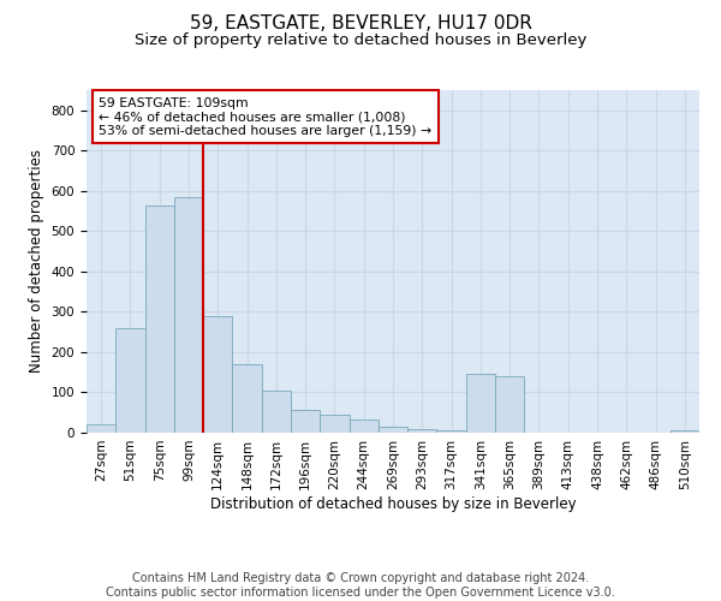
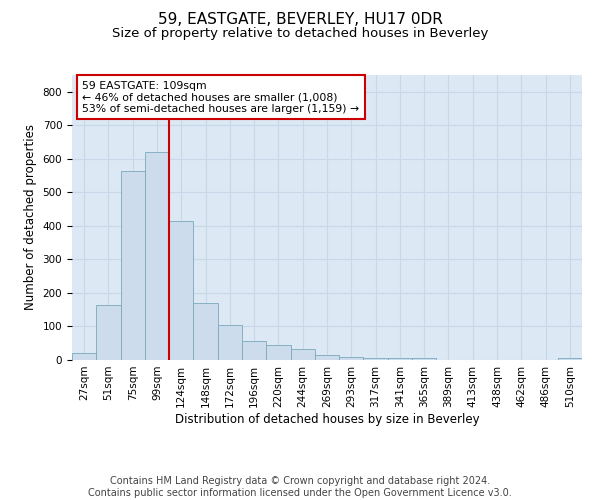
51sqm: 260 -> 165
99sqm: 585 -> 620
124sqm: 290 -> 415
341sqm: 145 -> 5
365sqm: 140 -> 5
